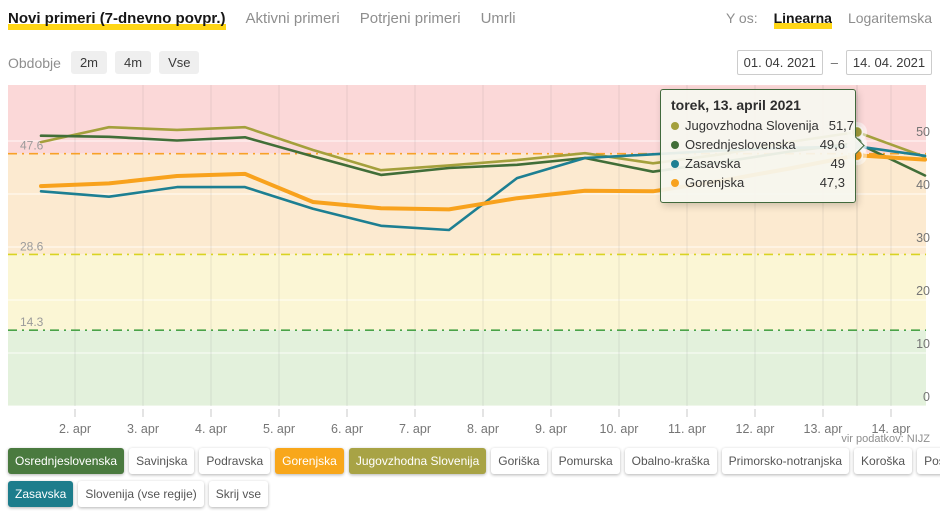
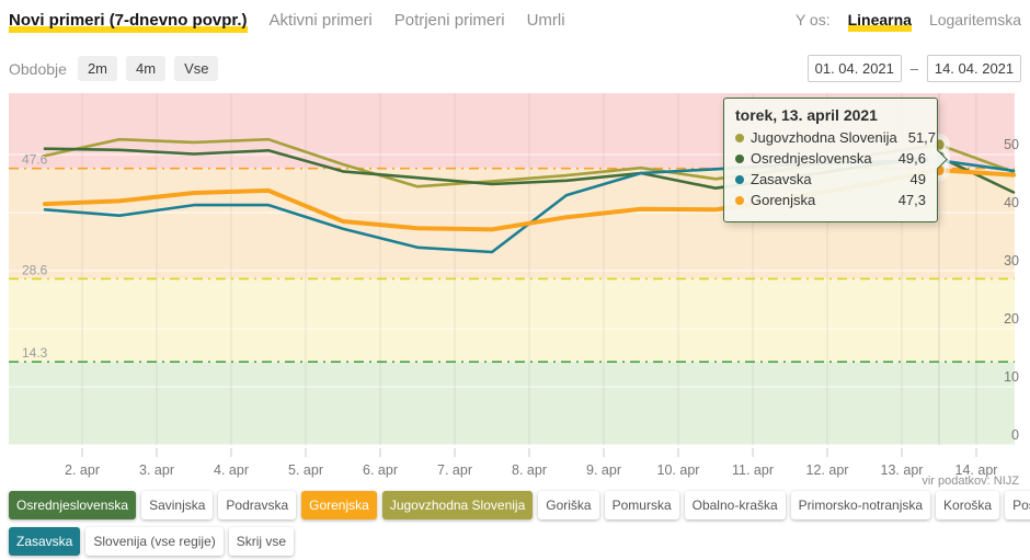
Osrednjeslovenska/6. apr: 44 -> 46
